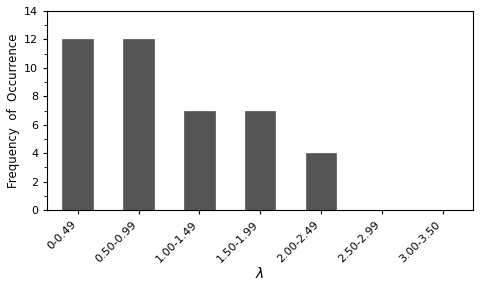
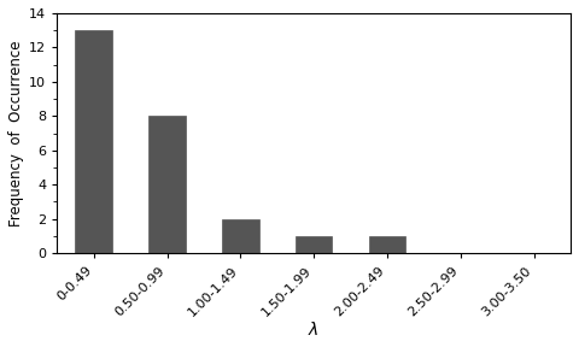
0-0.49: 12 -> 13
0.50-0.99: 12 -> 8
1.00-1.49: 7 -> 2
1.50-1.99: 7 -> 1
2.00-2.49: 4 -> 1
